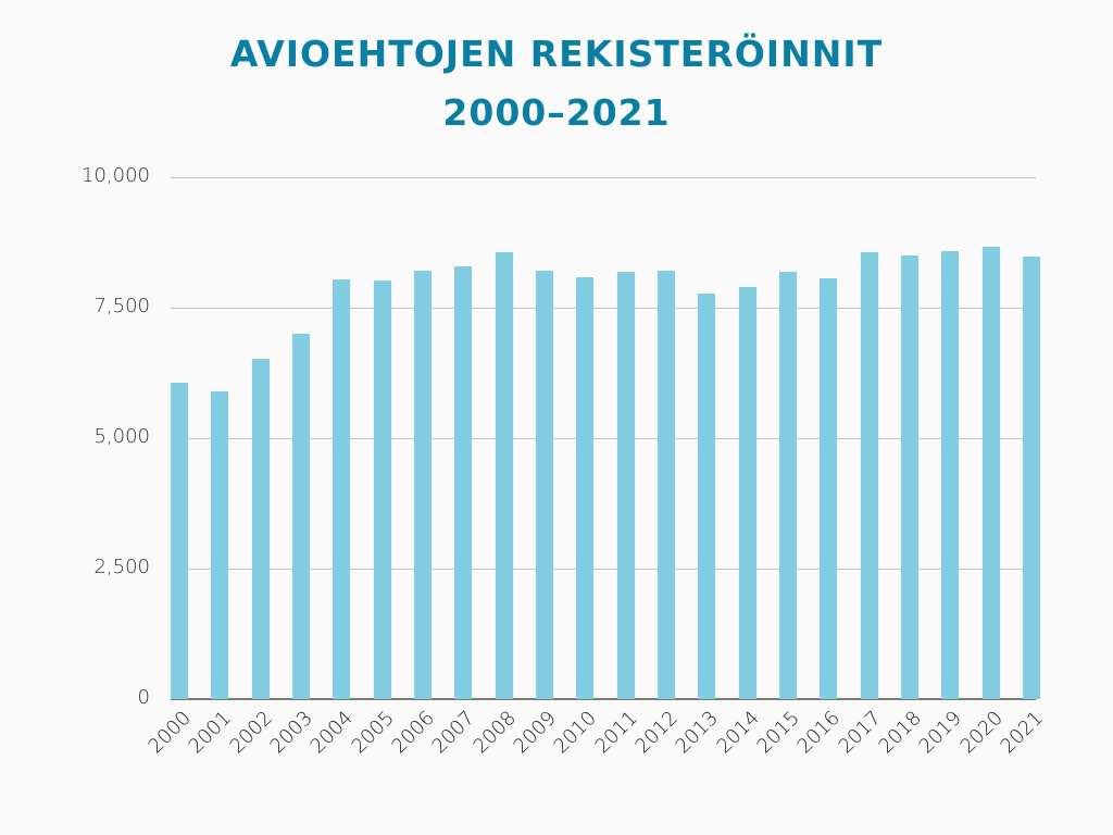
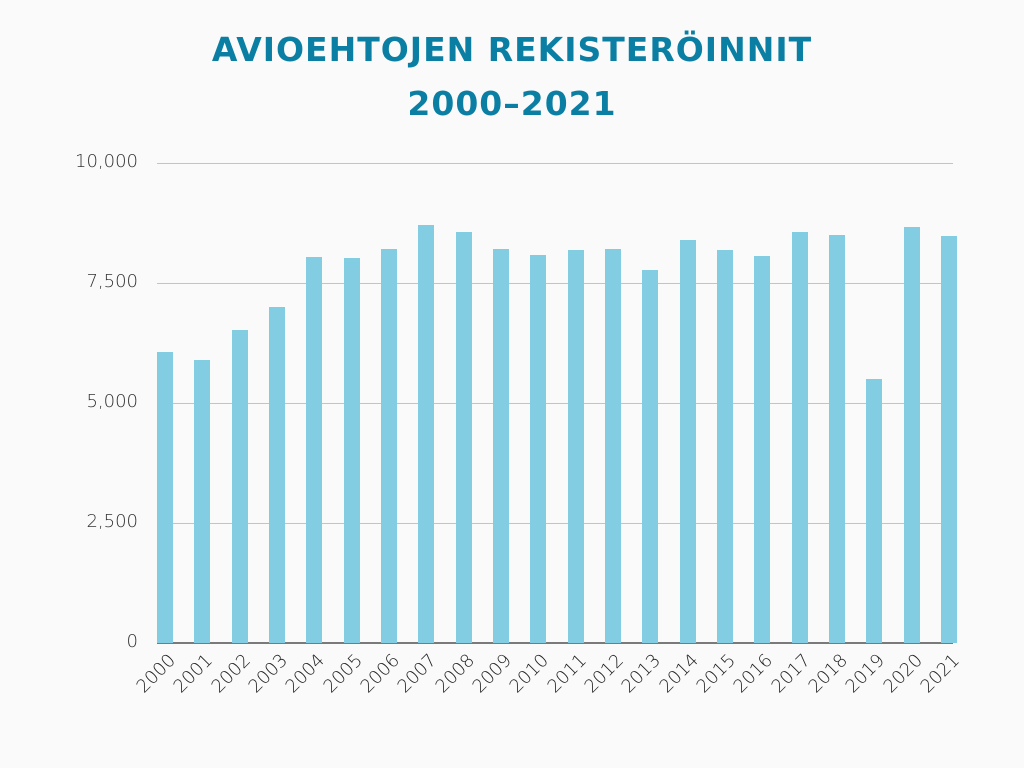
2007: 8300 -> 8700
2014: 7900 -> 8400
2019: 8600 -> 5500
